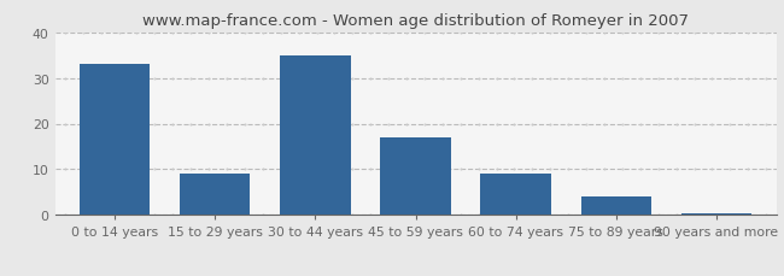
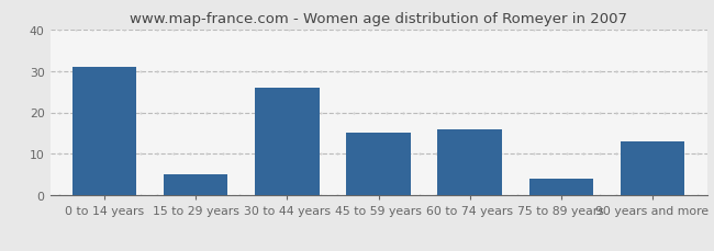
0 to 14 years: 33.0 -> 31.0
15 to 29 years: 9.0 -> 5.0
30 to 44 years: 35.0 -> 26.0
45 to 59 years: 17.0 -> 15.0
60 to 74 years: 9.0 -> 16.0
90 years and more: 0.5 -> 13.0
